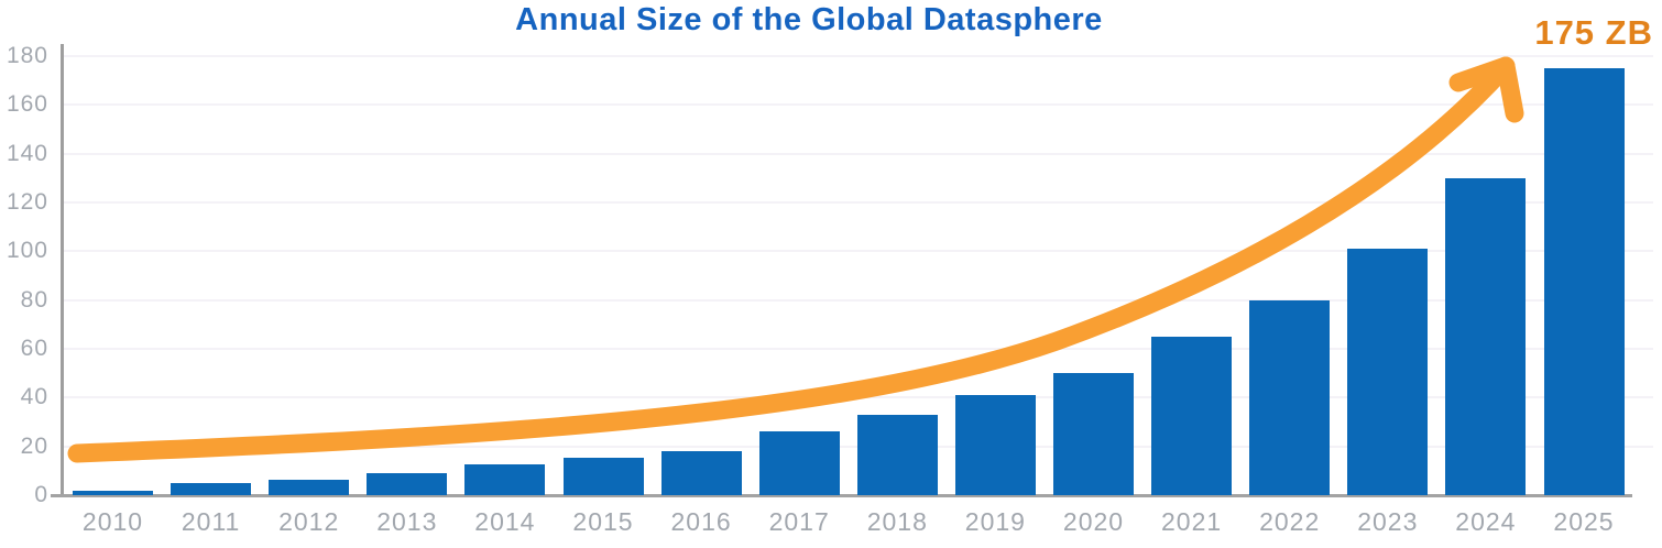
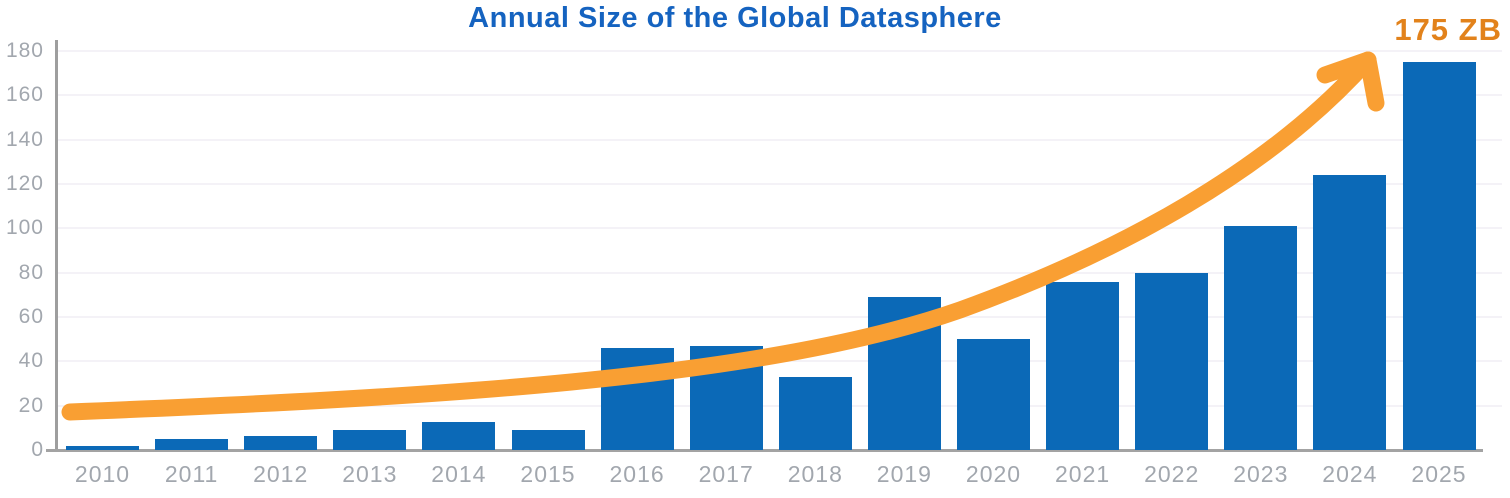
2015: 16 -> 9
2016: 18 -> 46
2017: 26 -> 47
2019: 41 -> 69
2021: 65 -> 76
2024: 130 -> 124
